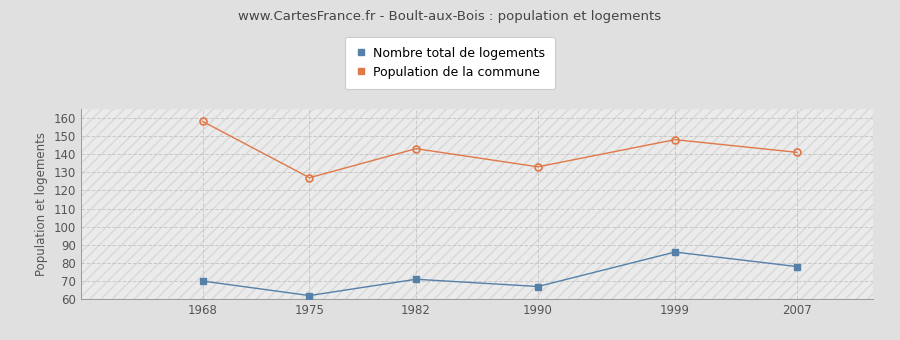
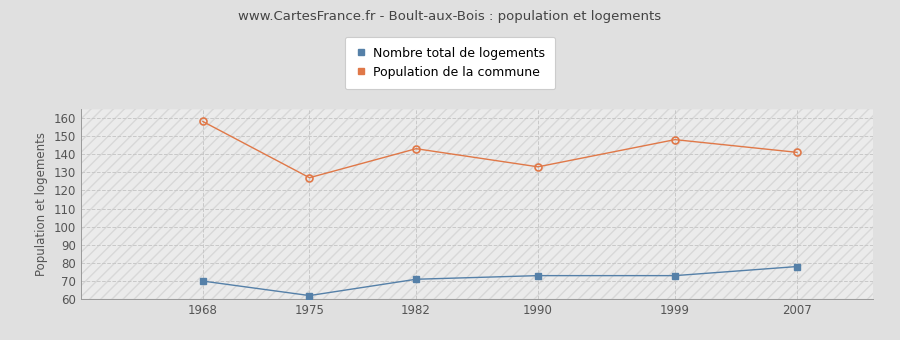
Nombre total de logements/1990: 67 -> 73
Nombre total de logements/1999: 86 -> 73
